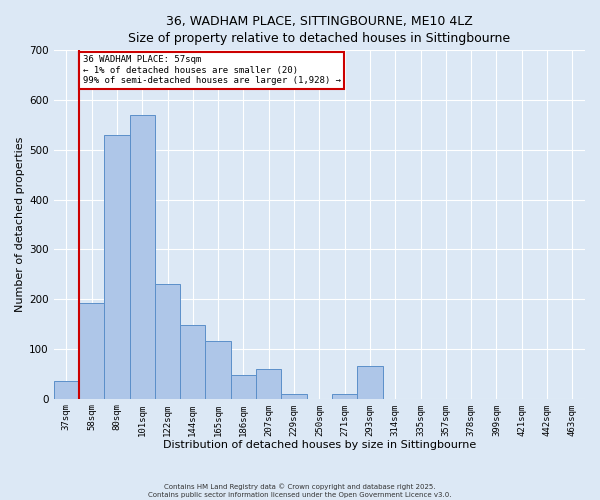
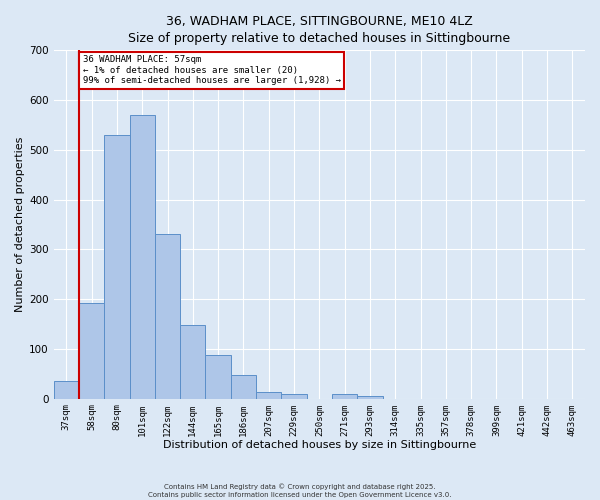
122sqm: 230 -> 330
165sqm: 115 -> 88
207sqm: 60 -> 14
293sqm: 65 -> 5
